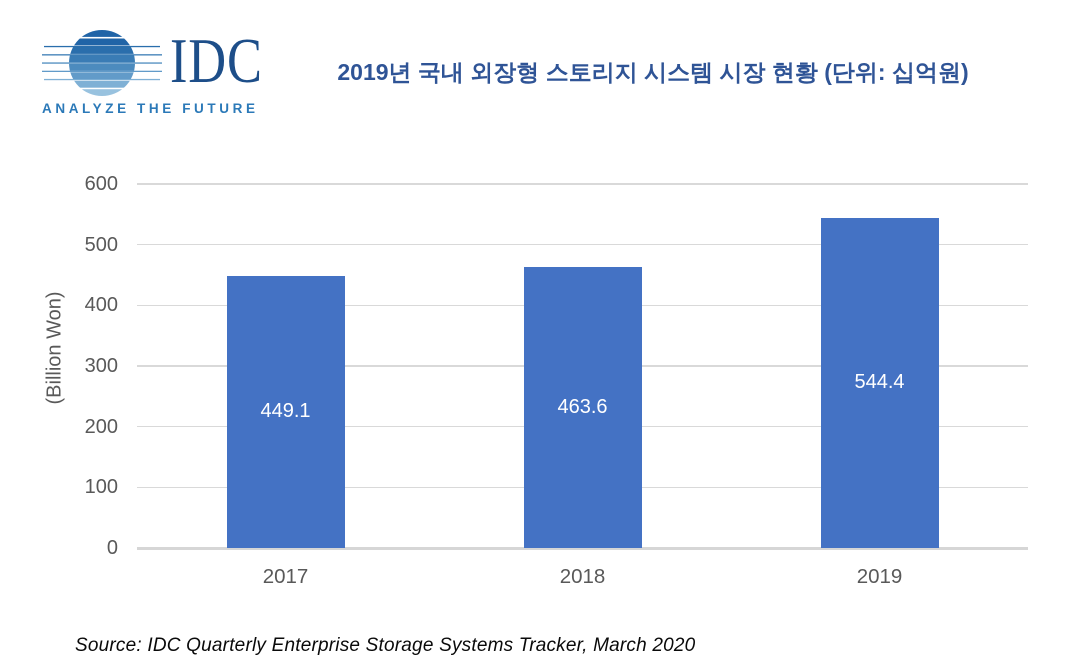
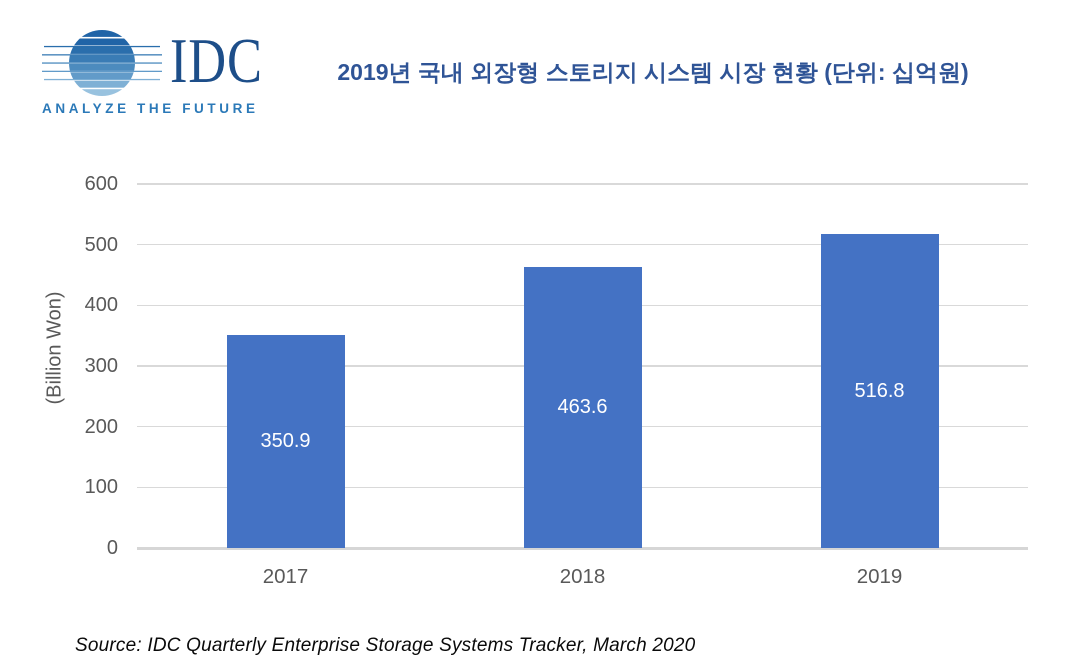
2017: 449.1 -> 350.9
2019: 544.4 -> 516.8
